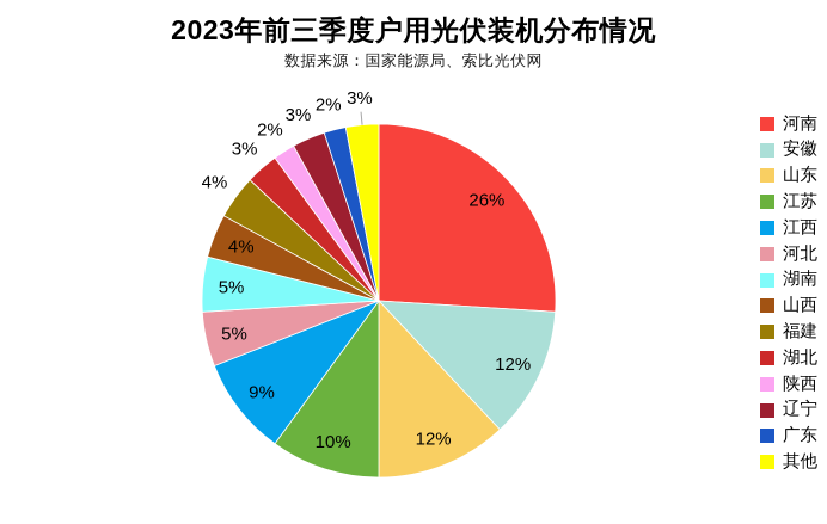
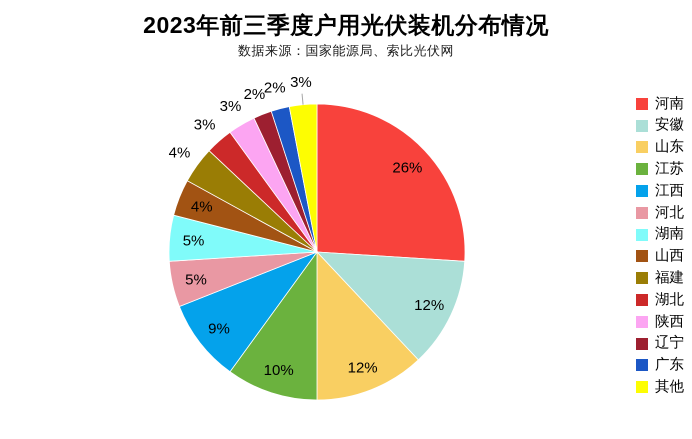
陕西: 2% -> 3%
辽宁: 3% -> 2%
